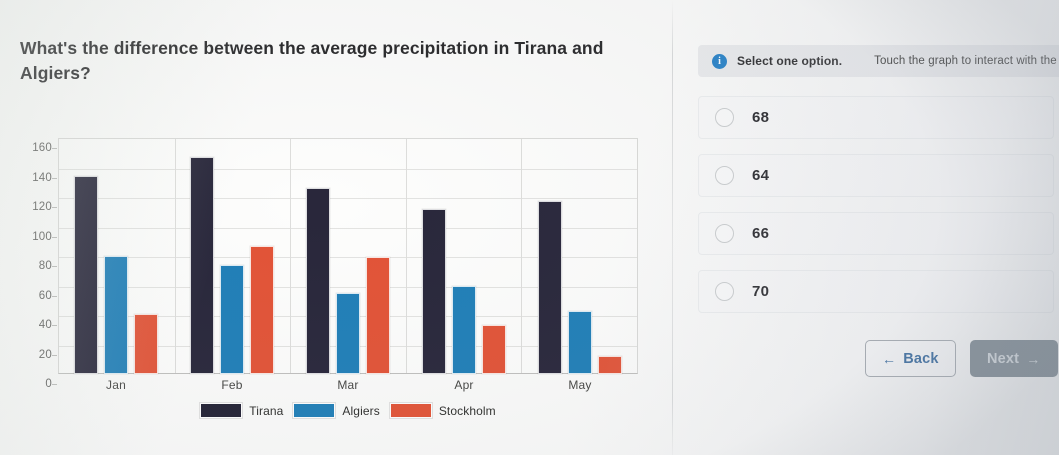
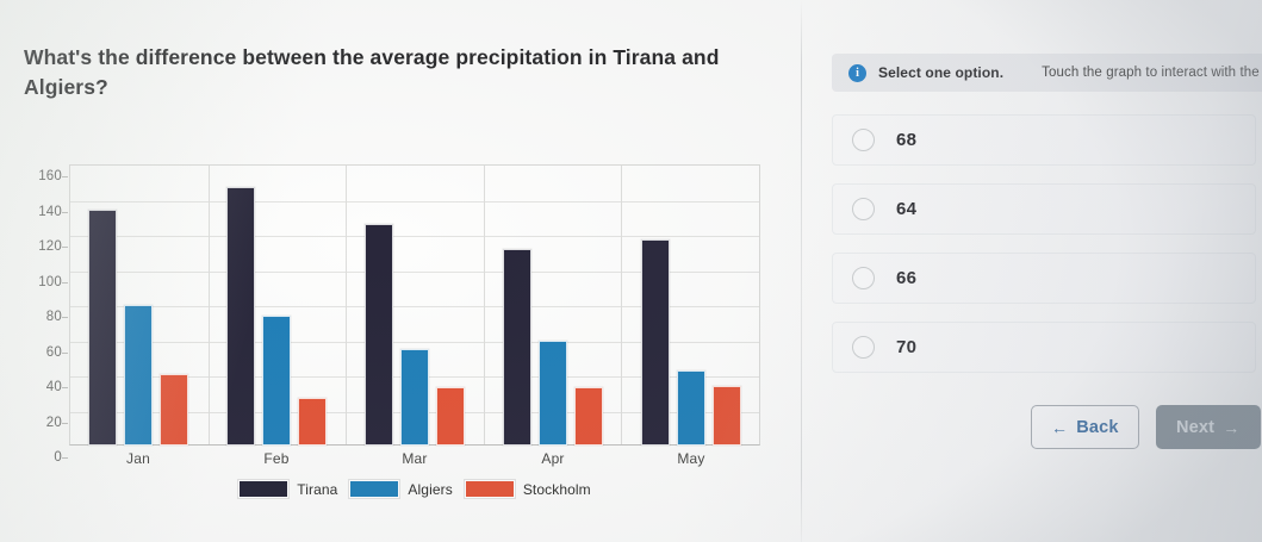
Stockholm/Feb: 87 -> 27
Stockholm/Mar: 79 -> 33
Stockholm/May: 12 -> 34
